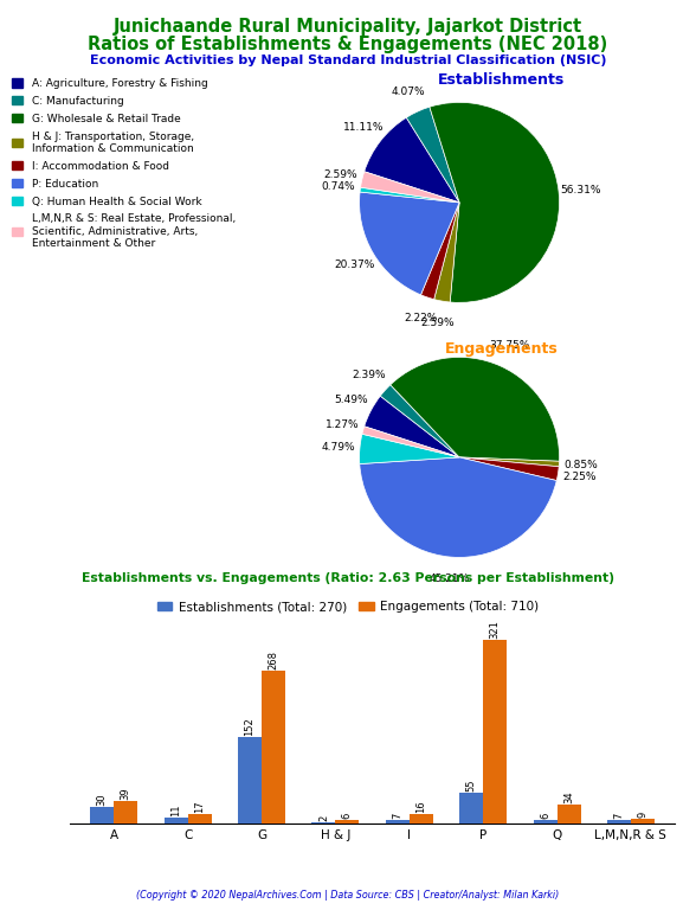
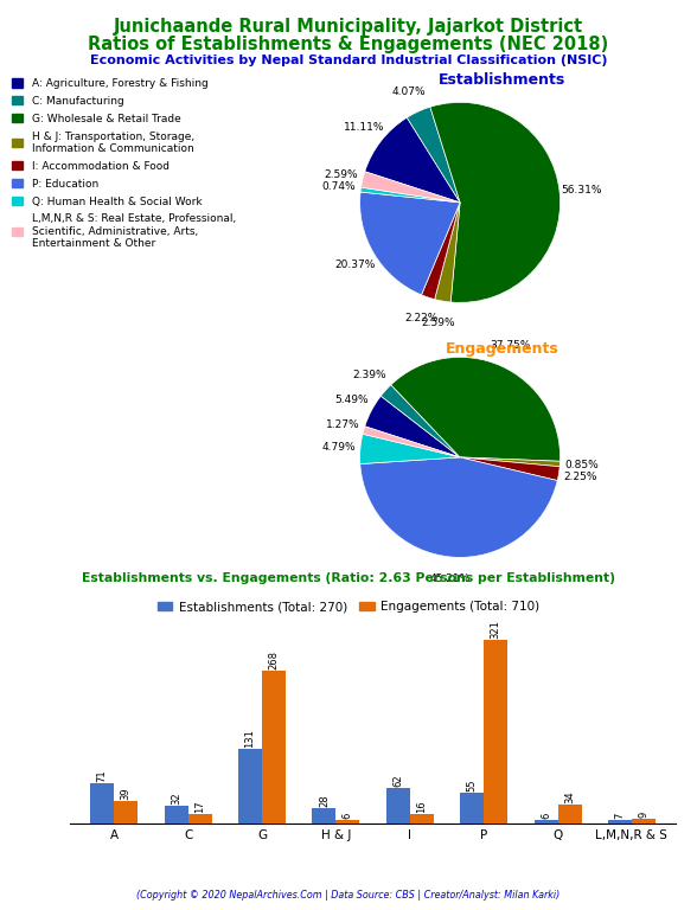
Establishments (Total: 270)/A: 30 -> 71
Establishments (Total: 270)/C: 11 -> 32
Establishments (Total: 270)/G: 152 -> 131
Establishments (Total: 270)/H & J: 2 -> 28
Establishments (Total: 270)/I: 7 -> 62
